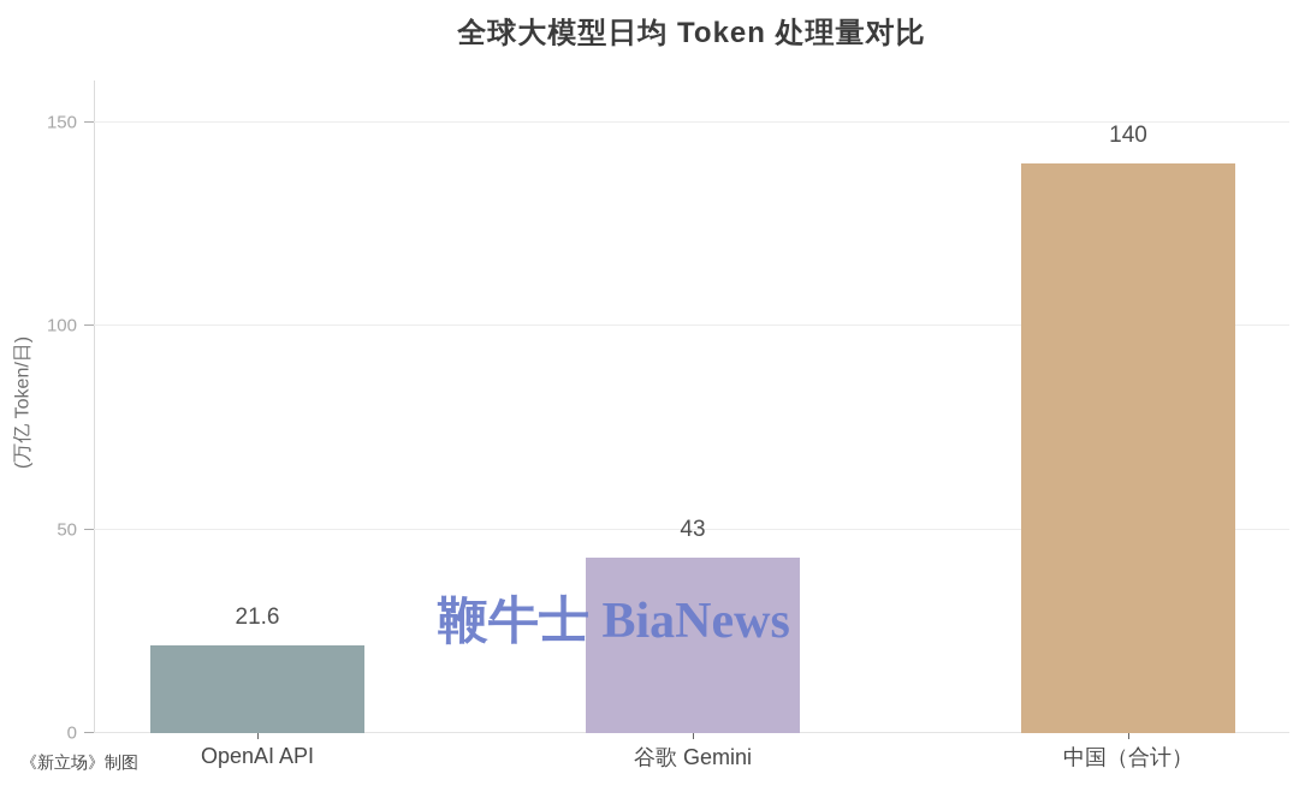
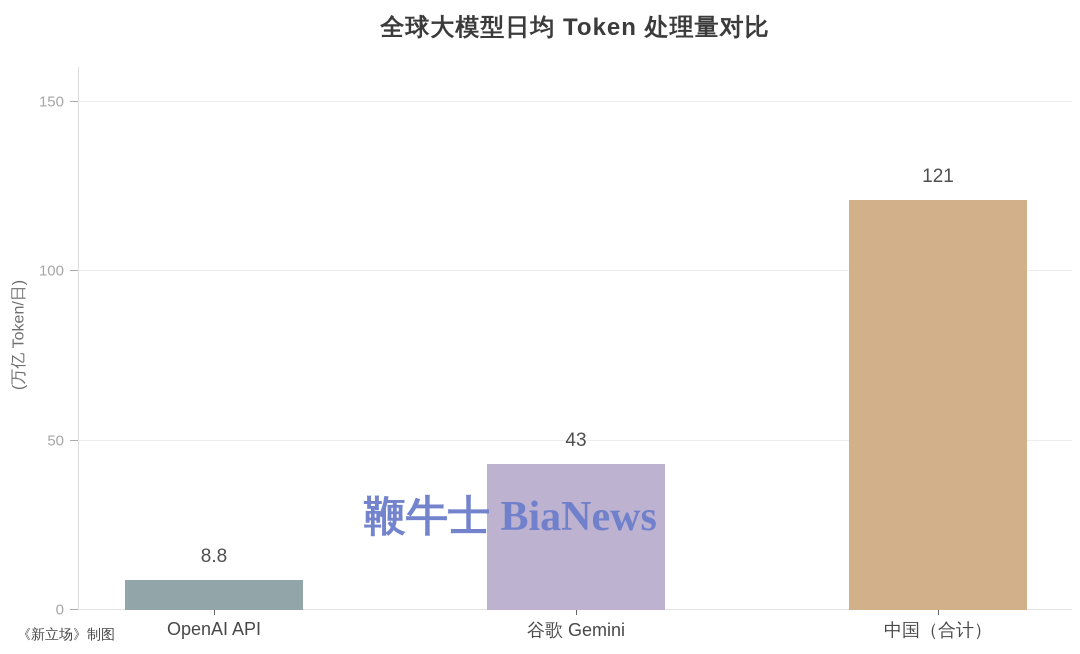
OpenAI API: 21.6 -> 8.8
中国（合计）: 140 -> 121
